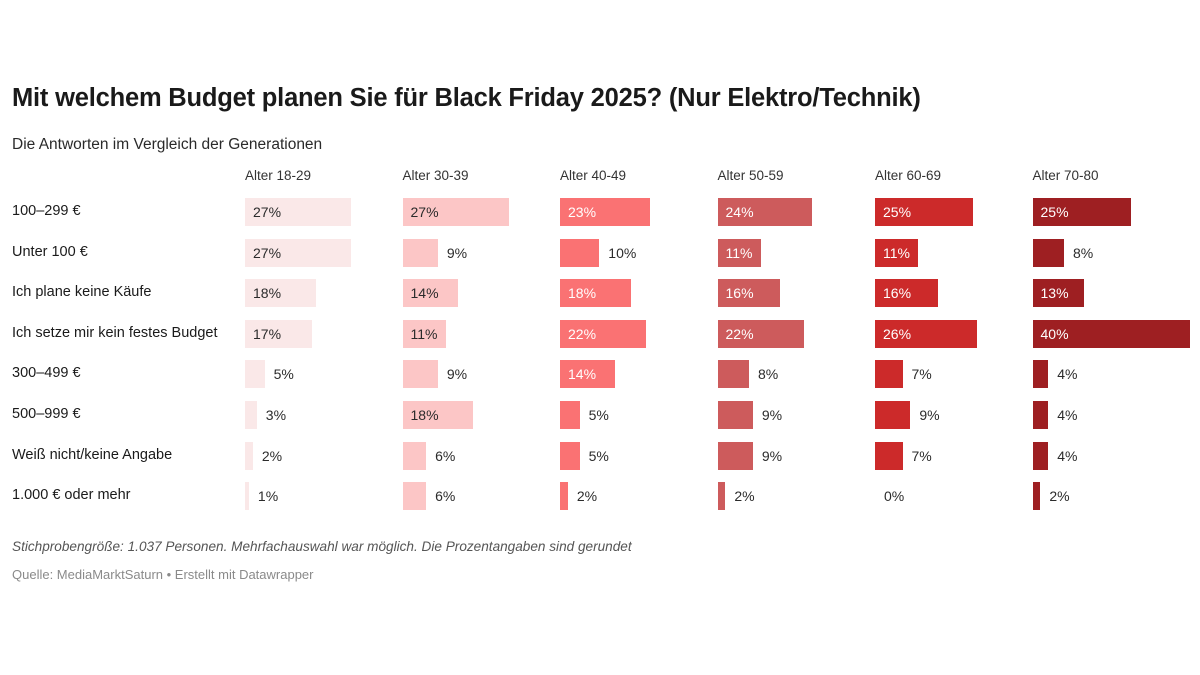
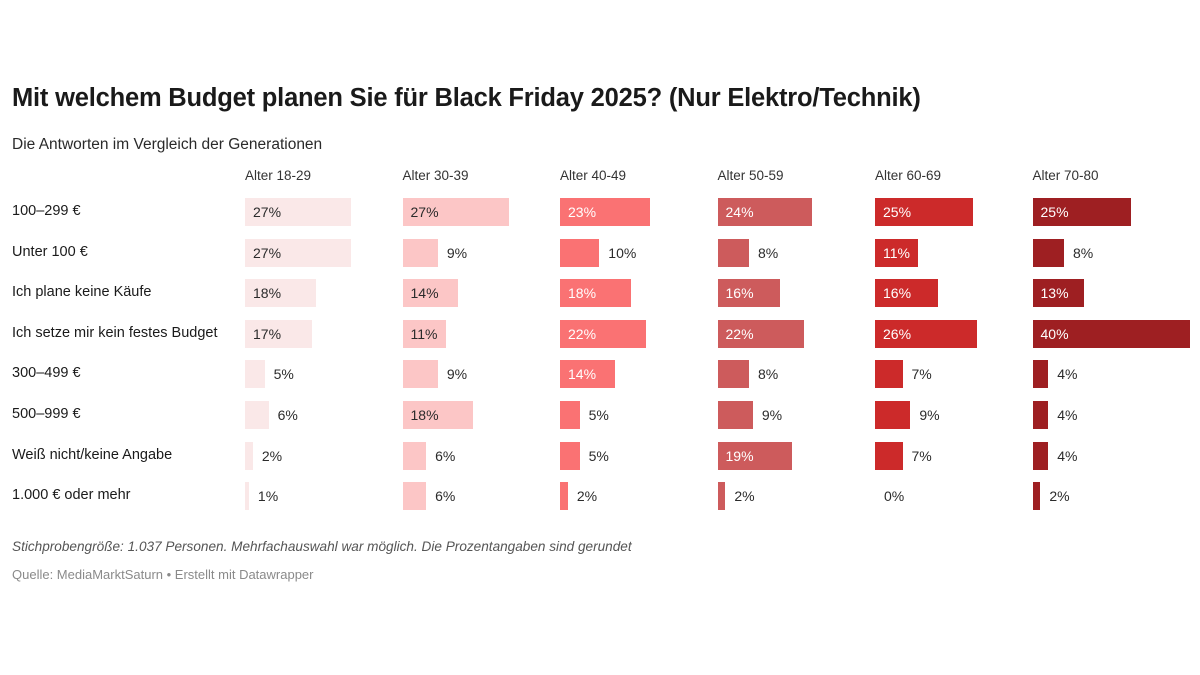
Alter 50-59/Unter 100 €: 11% -> 8%
Alter 18-29/500–999 €: 3% -> 6%
Alter 50-59/Weiß nicht/keine Angabe: 9% -> 19%
